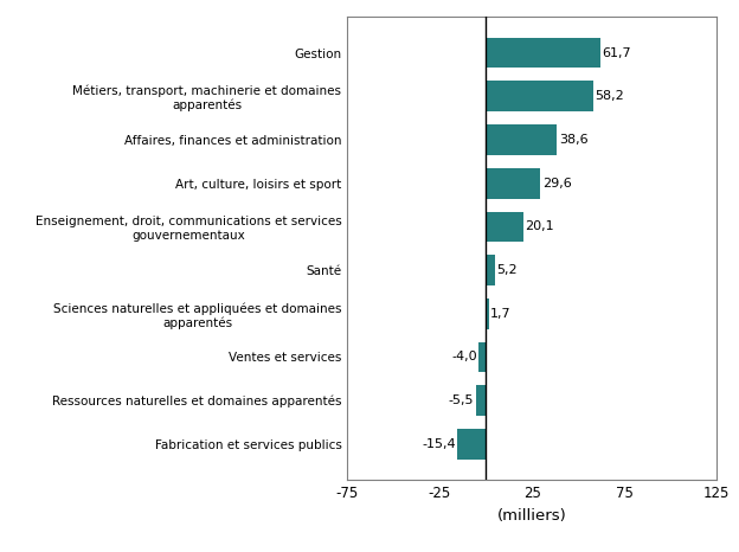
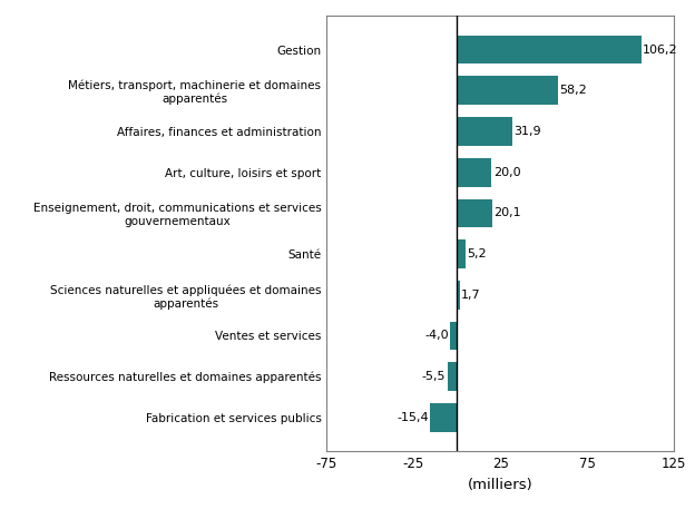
Gestion: 61,7 -> 106,2
Affaires, finances et administration: 38,6 -> 31,9
Art, culture, loisirs et sport: 29,6 -> 20,0
